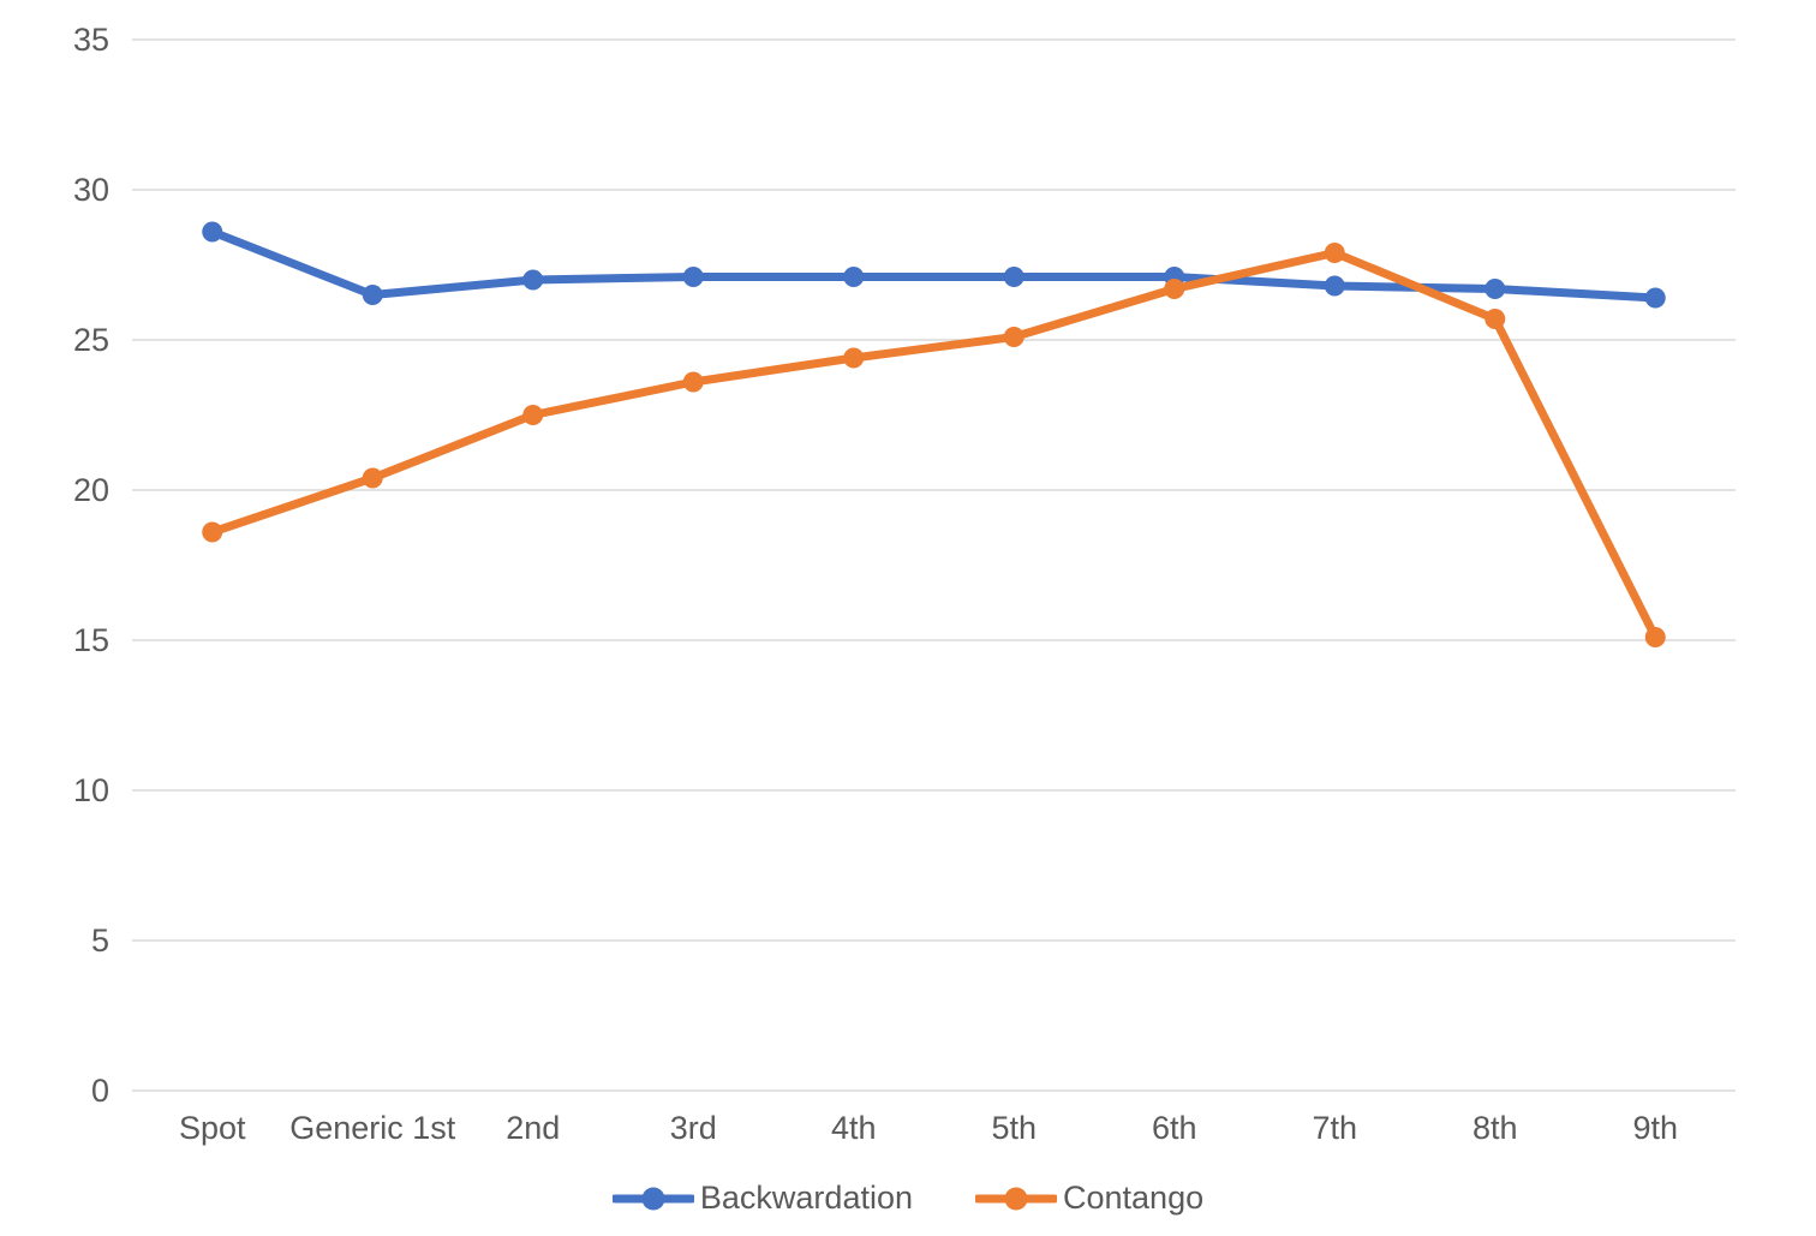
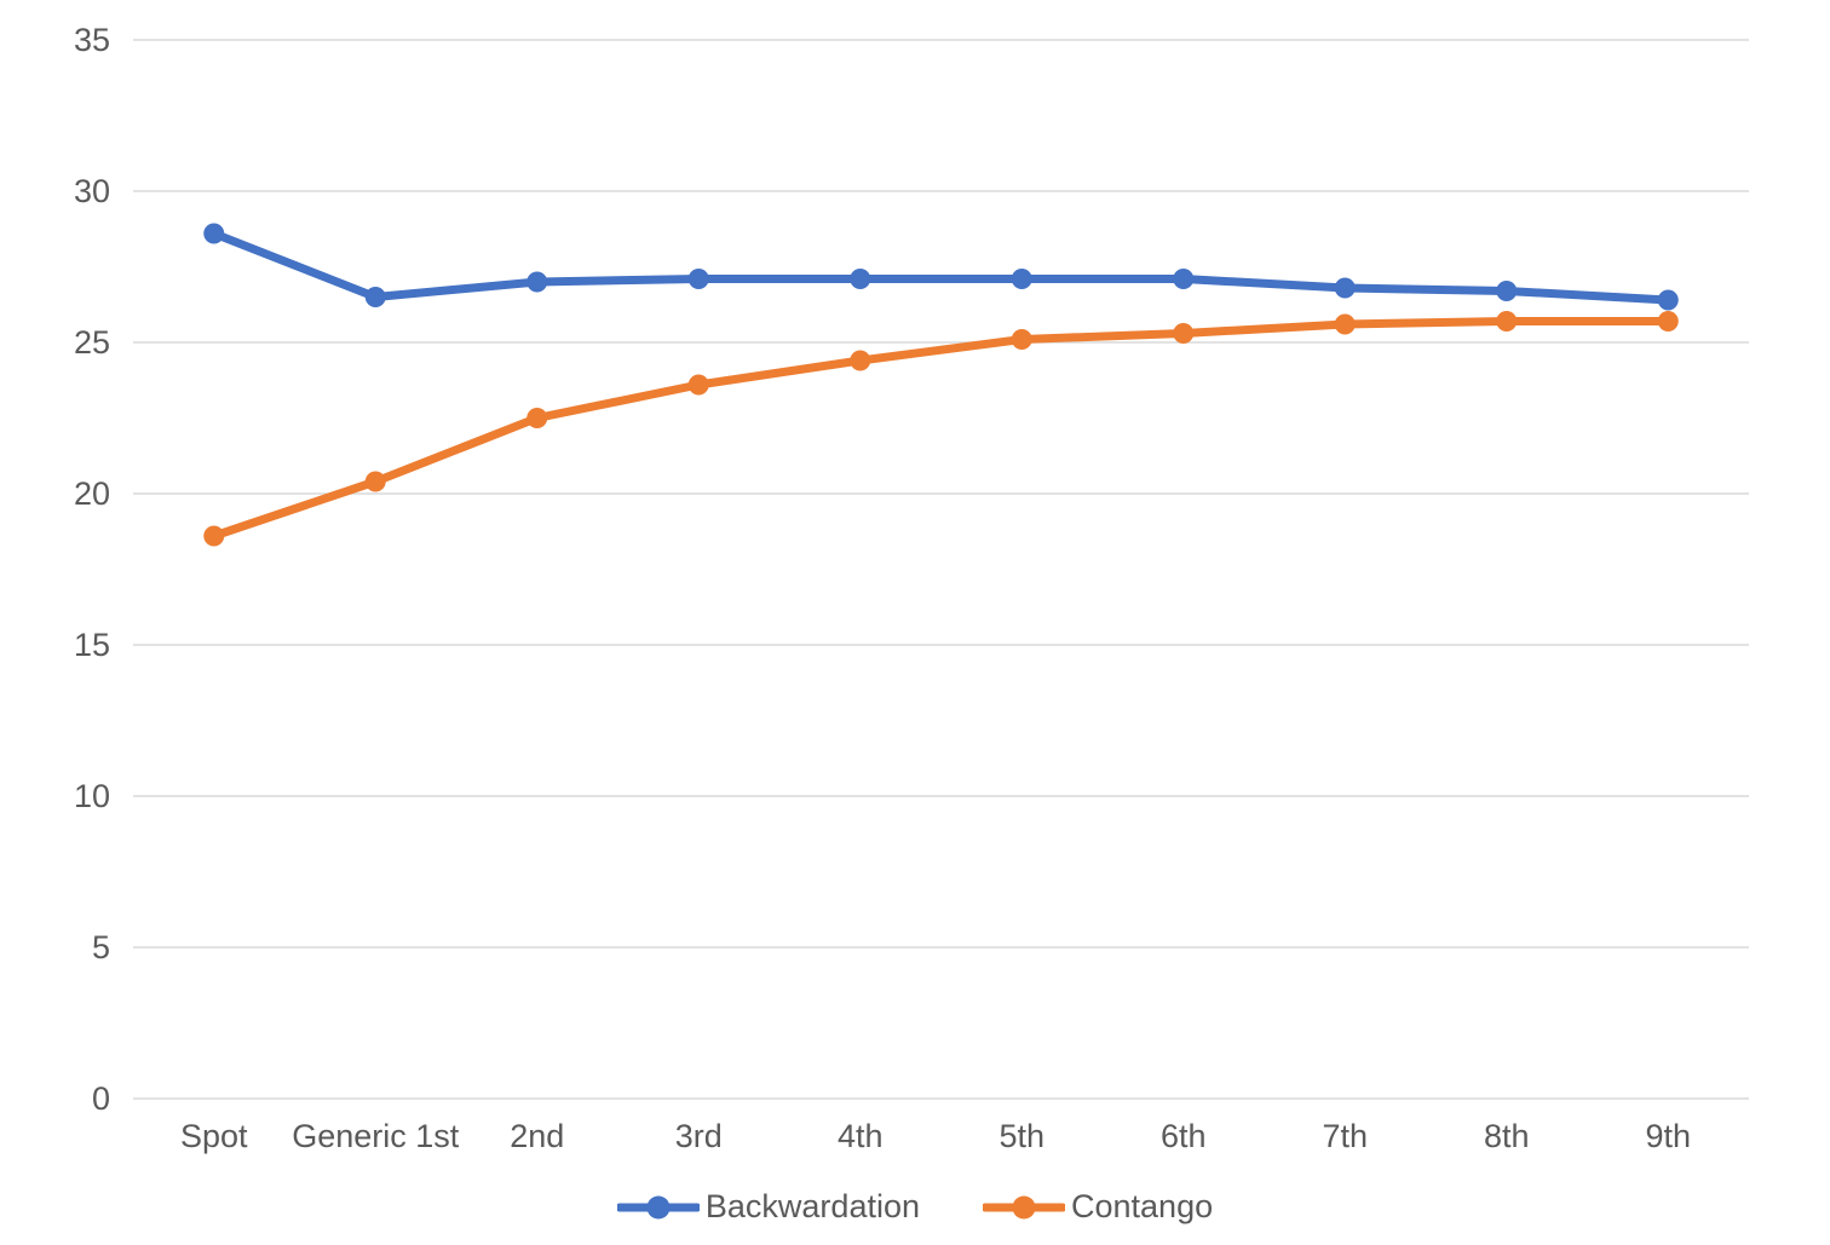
Contango/6th: 26.7 -> 25.3
Contango/7th: 27.9 -> 25.6
Contango/9th: 15.1 -> 25.7
